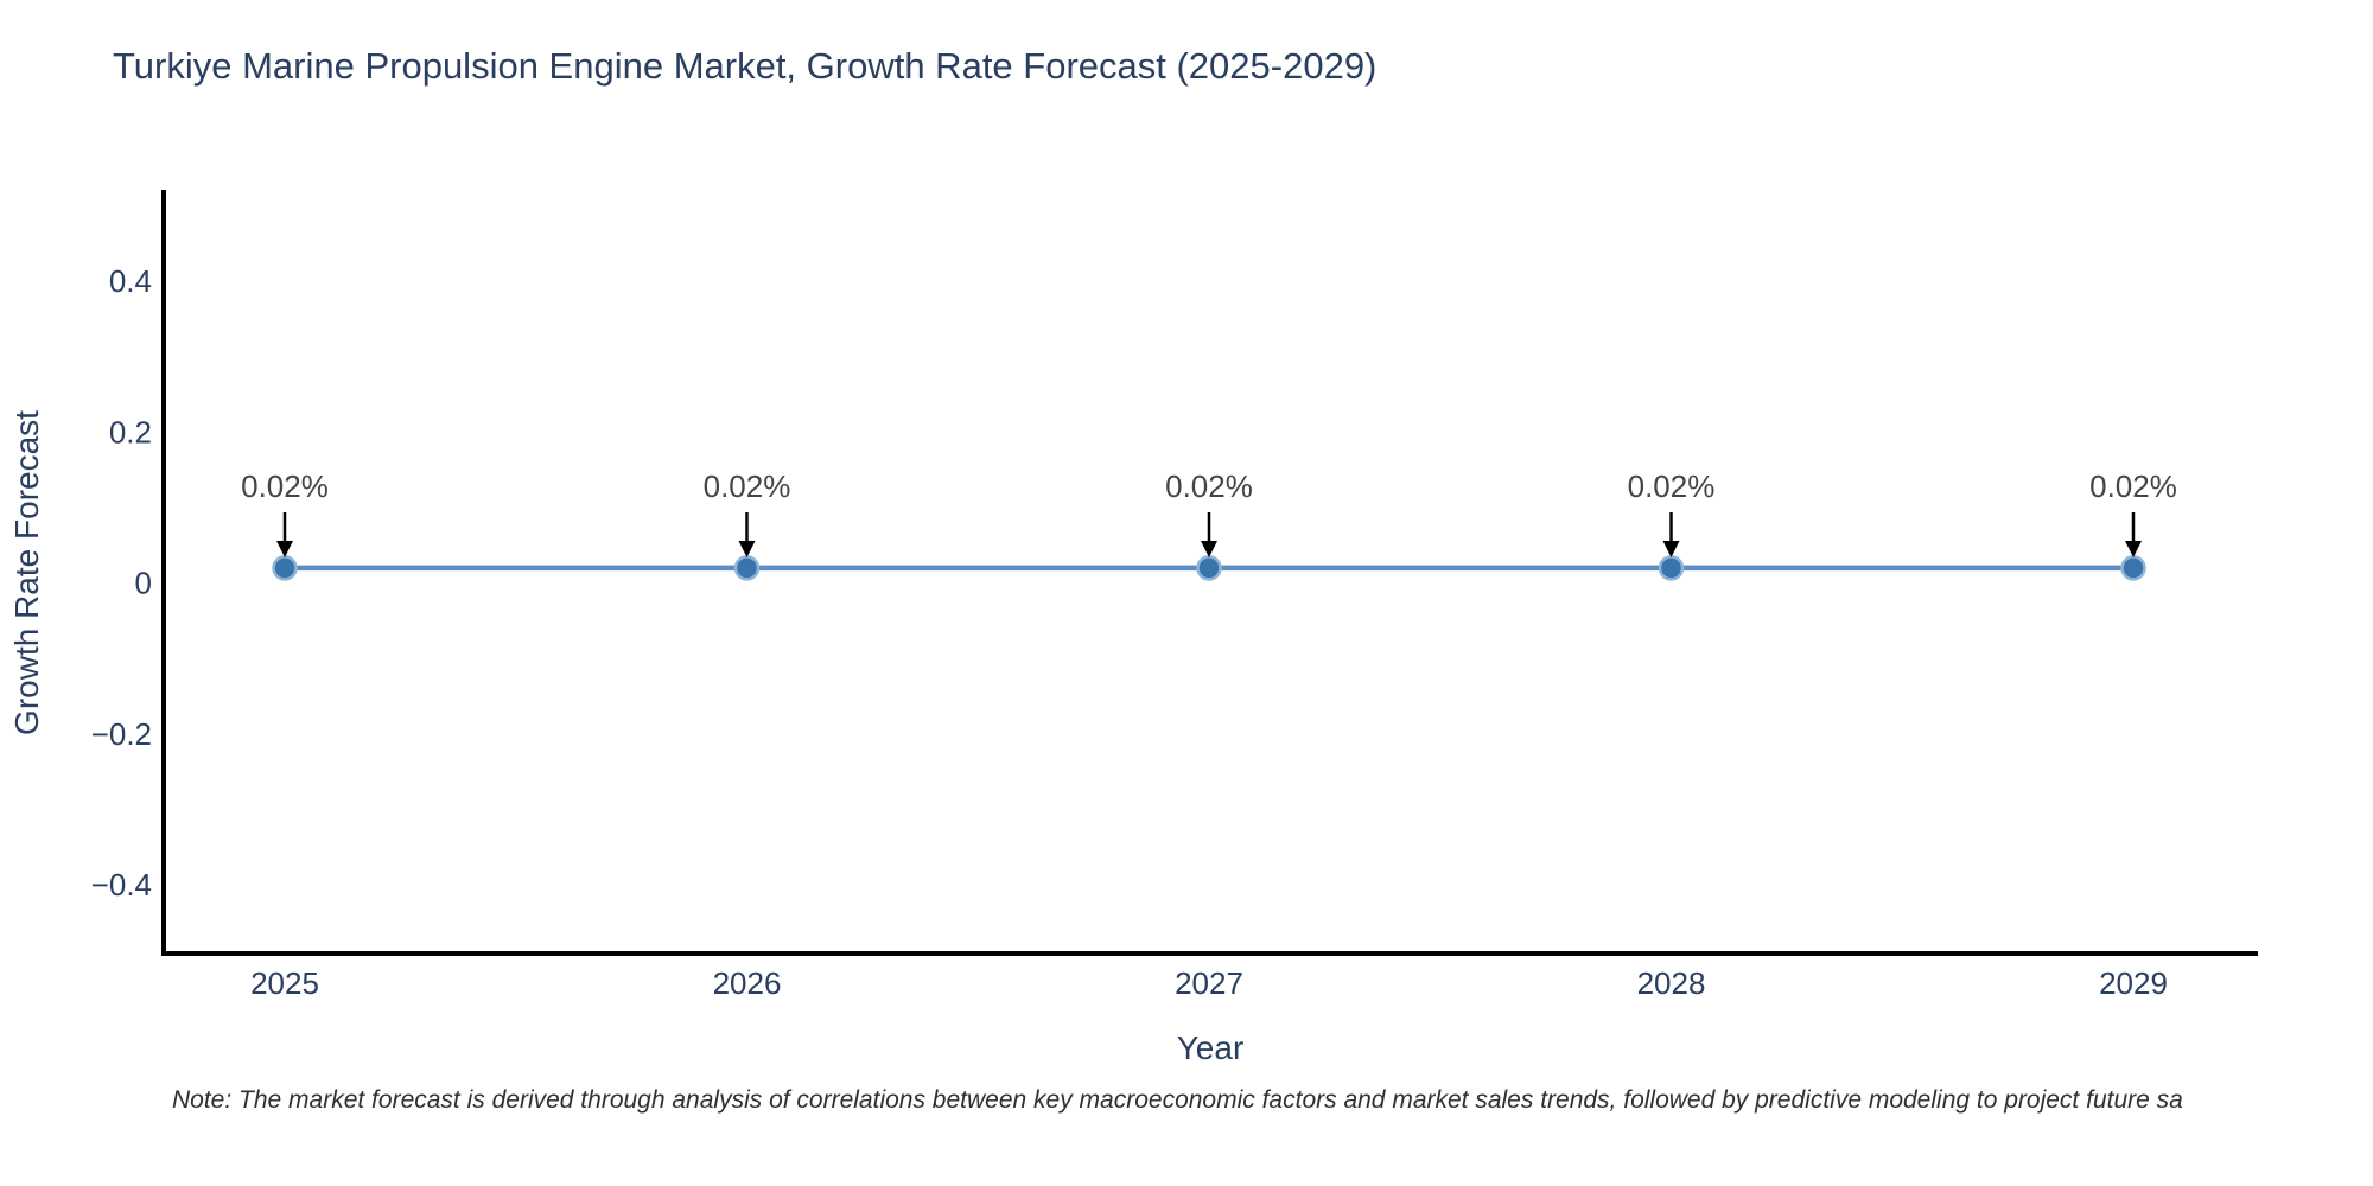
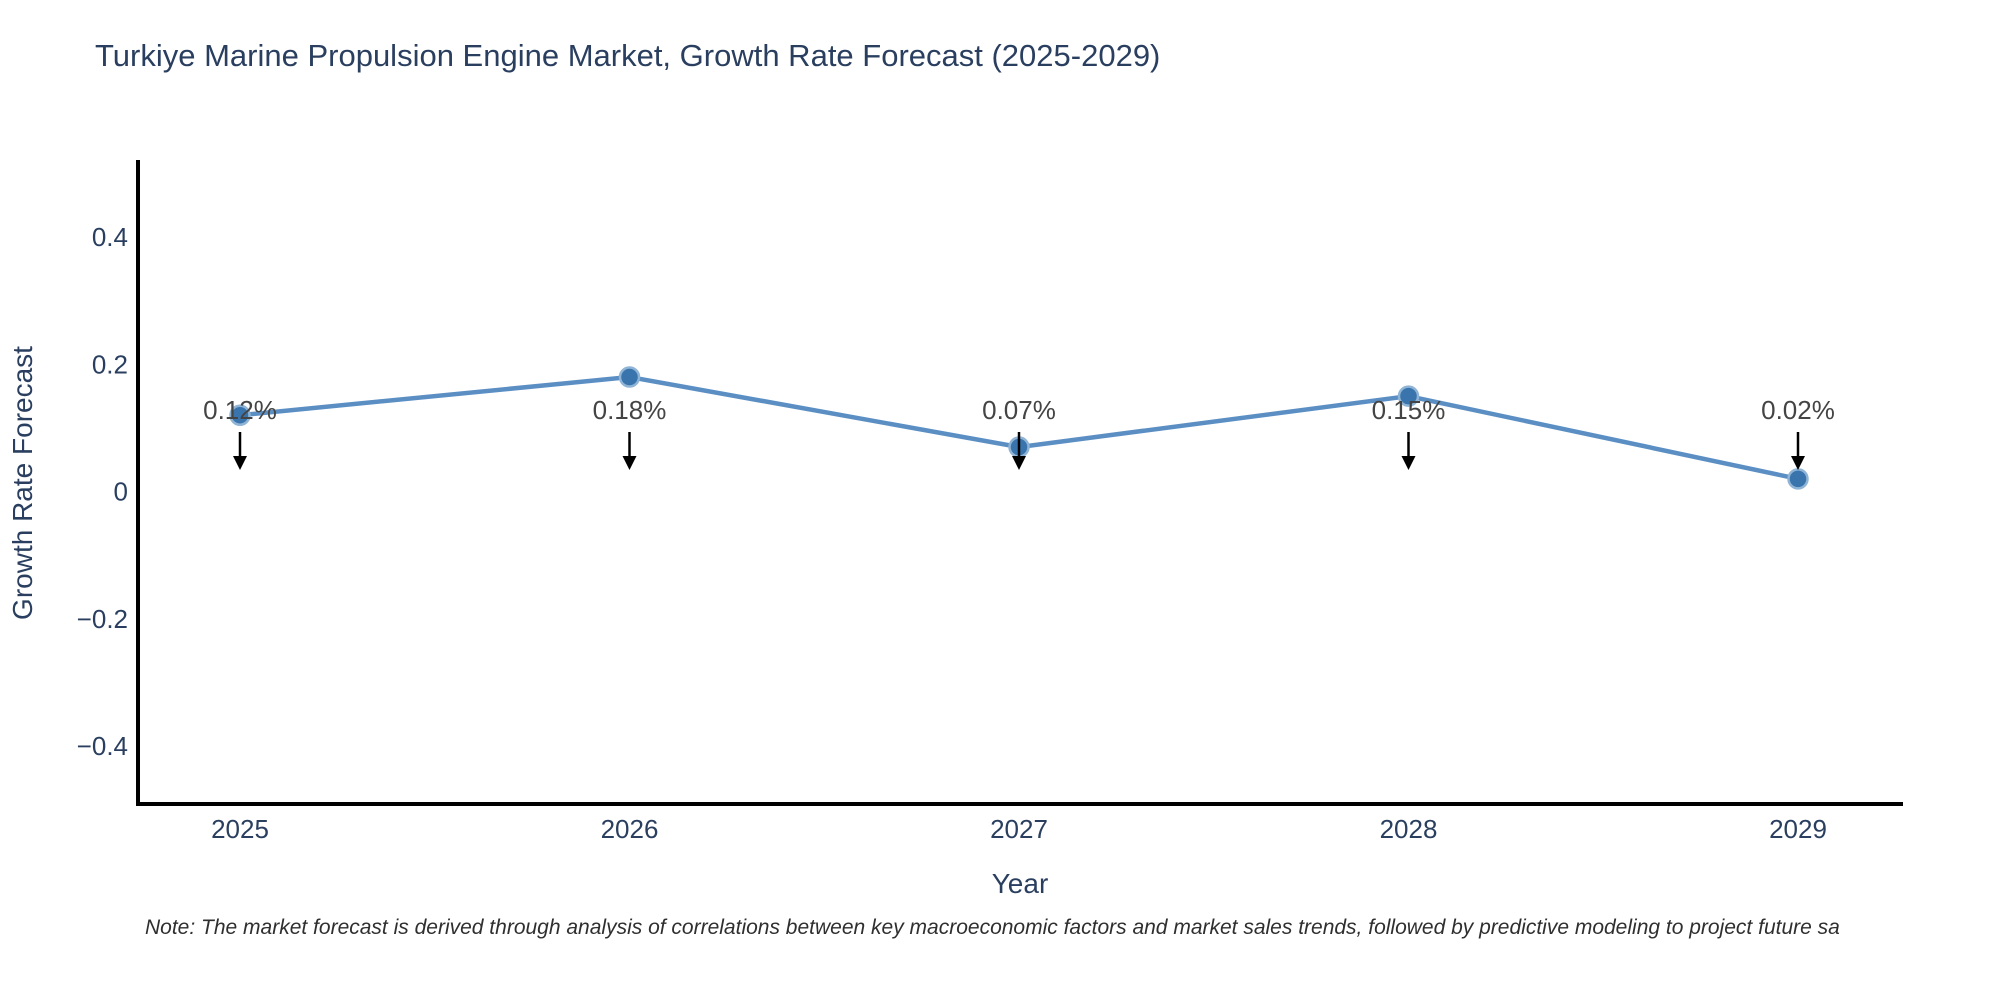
2025: 0.02% -> 0.12%
2026: 0.02% -> 0.18%
2027: 0.02% -> 0.07%
2028: 0.02% -> 0.15%
